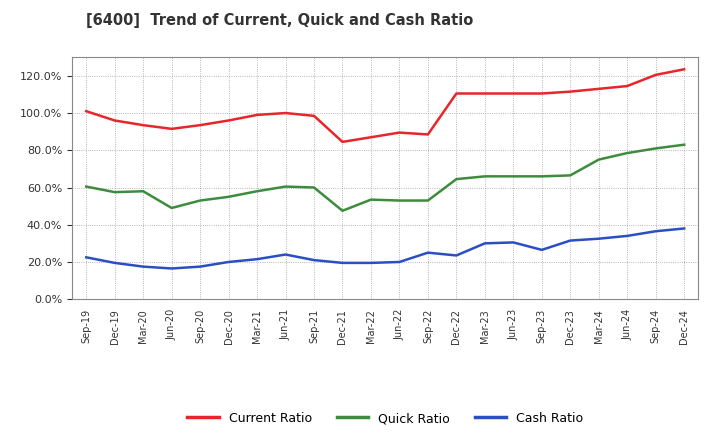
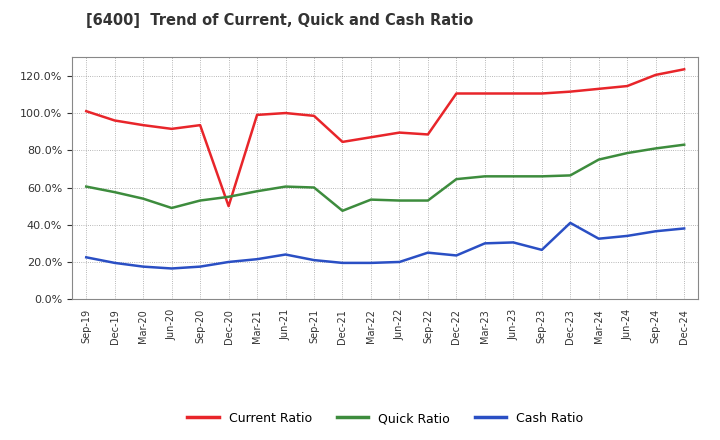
Quick Ratio/Mar-20: 58% -> 54%
Current Ratio/Dec-20: 96% -> 50%
Cash Ratio/Dec-23: 32% -> 41%
